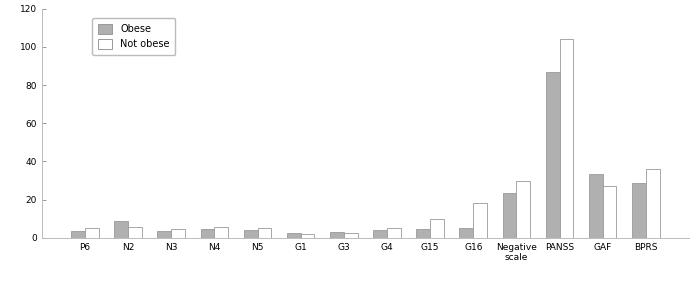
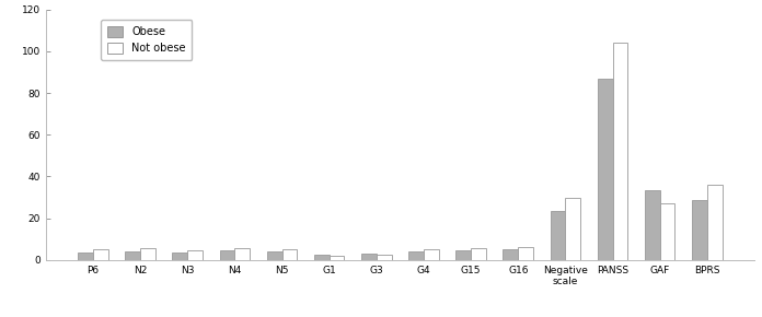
Obese/N2: 9 -> 4
Not obese/G15: 10 -> 6
Not obese/G16: 18 -> 6
